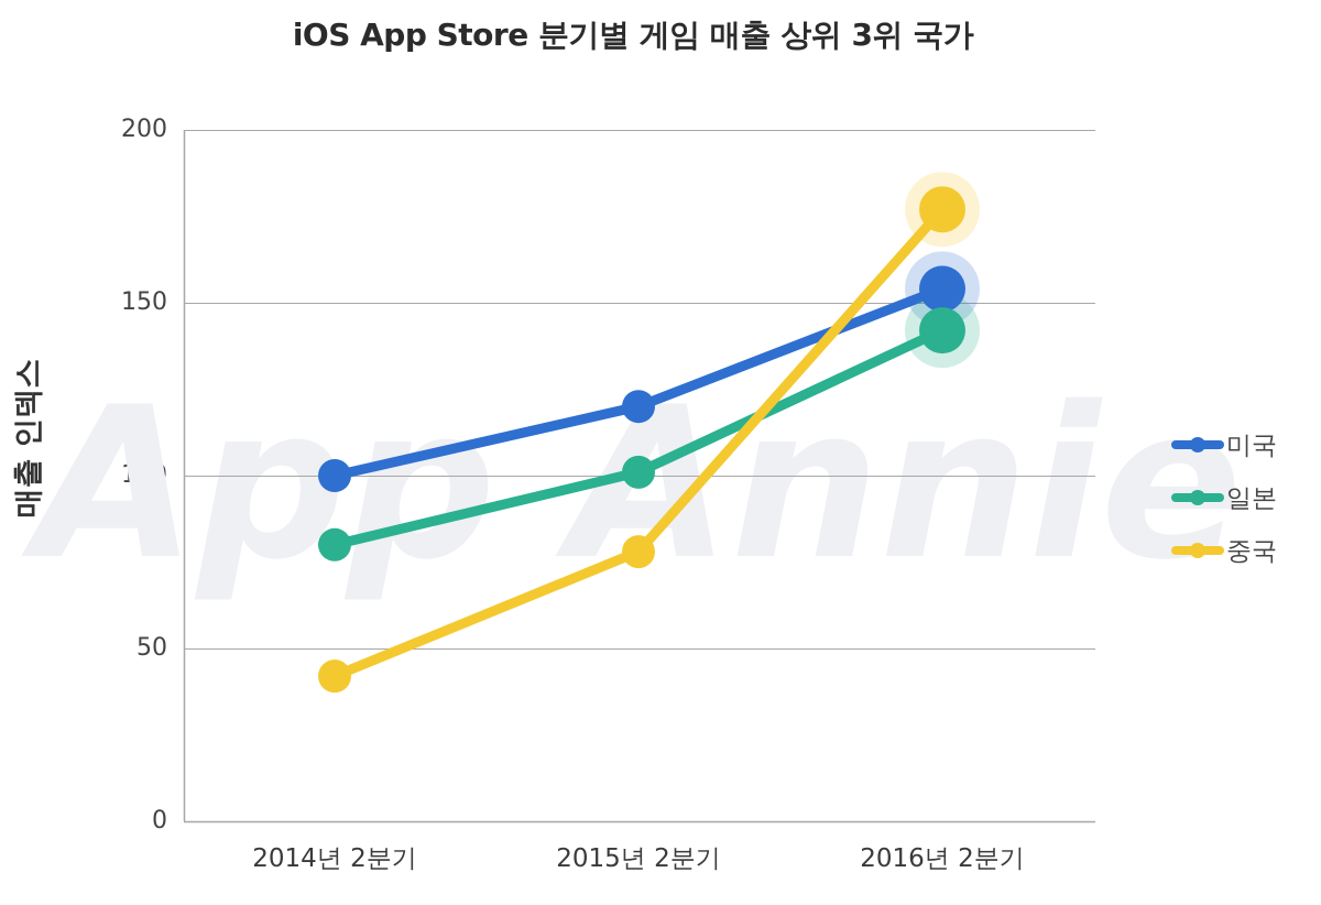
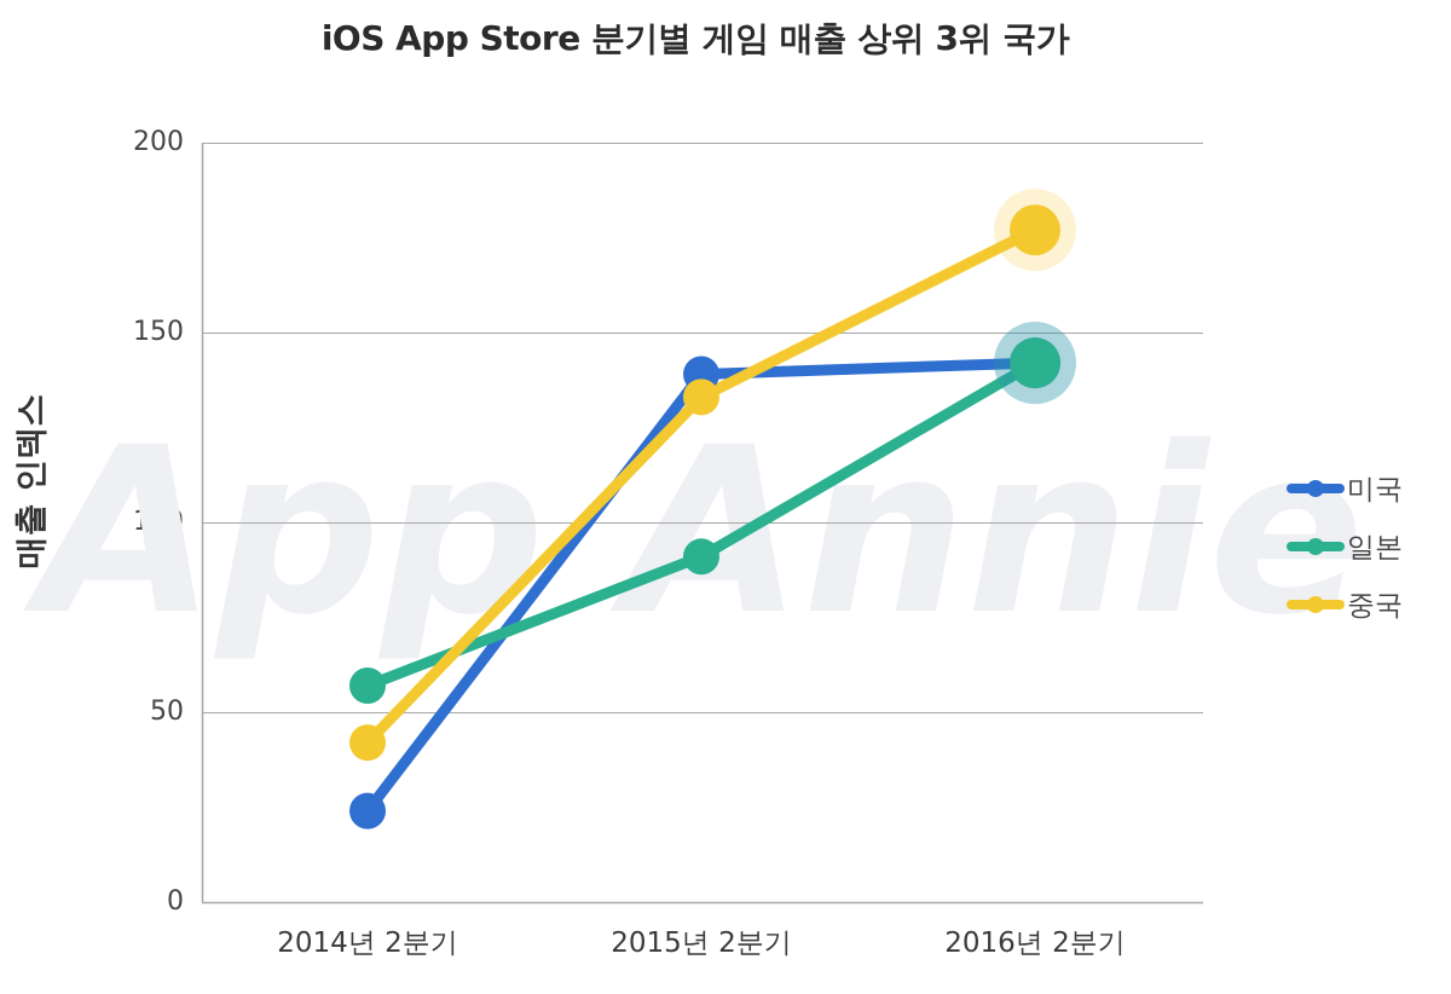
미국/2014년 2분기: 100 -> 24
일본/2014년 2분기: 80 -> 57
미국/2015년 2분기: 120 -> 139
일본/2015년 2분기: 101 -> 91
중국/2015년 2분기: 78 -> 133
미국/2016년 2분기: 154 -> 142
